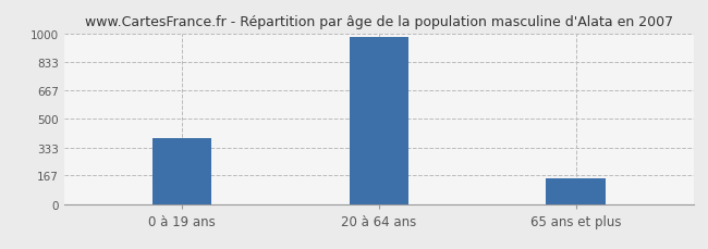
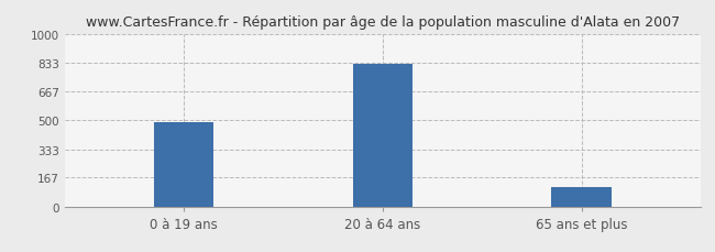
0 à 19 ans: 390 -> 490
20 à 64 ans: 980 -> 830
65 ans et plus: 150 -> 110
